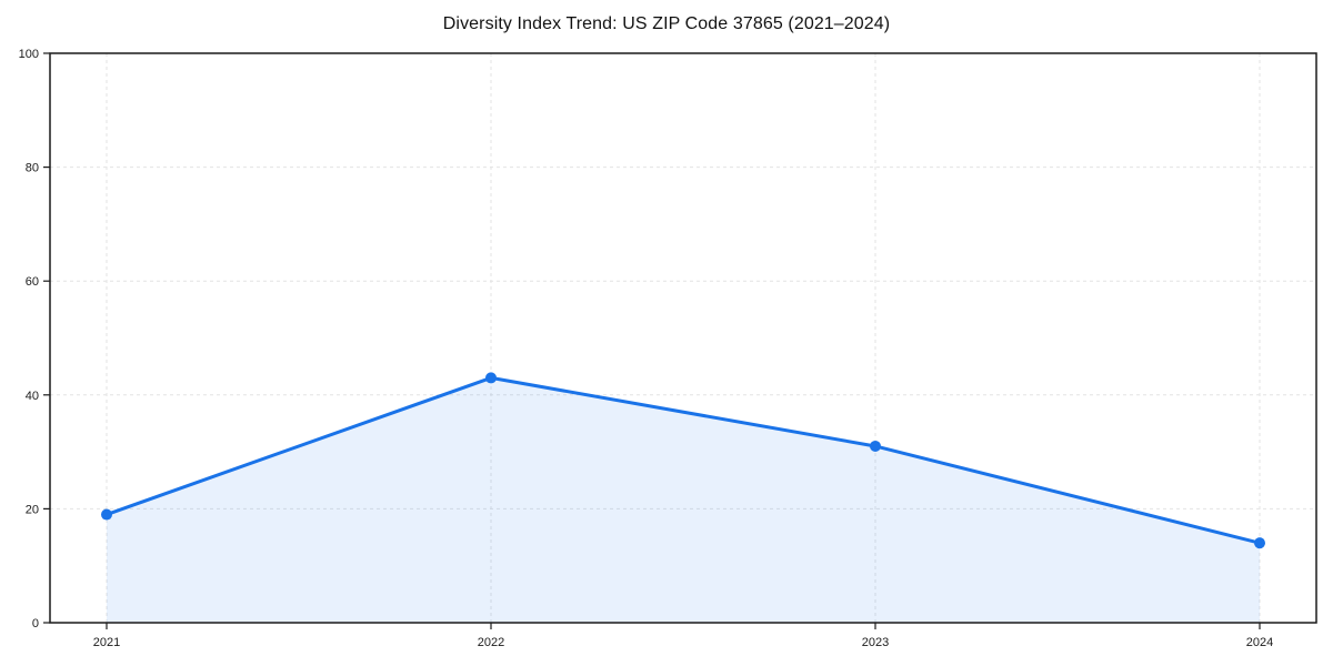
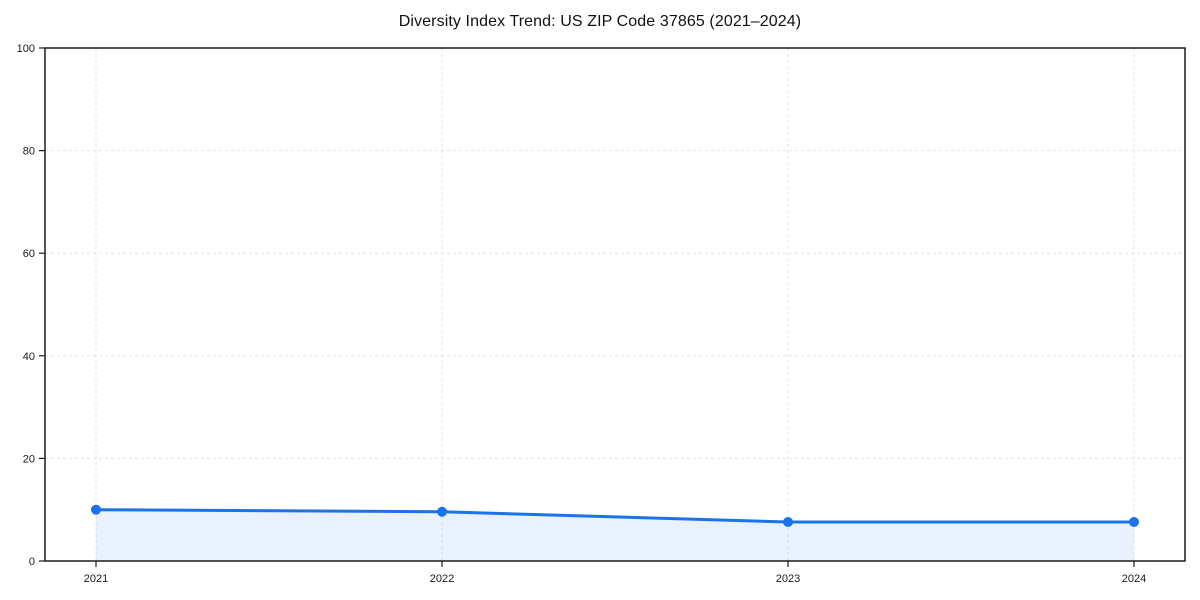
2021: 19 -> 10
2022: 43 -> 10
2023: 31 -> 8
2024: 14 -> 8
